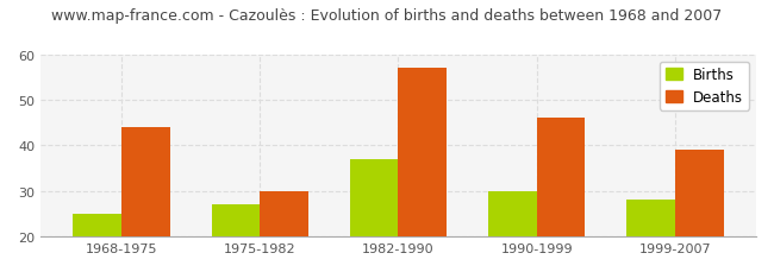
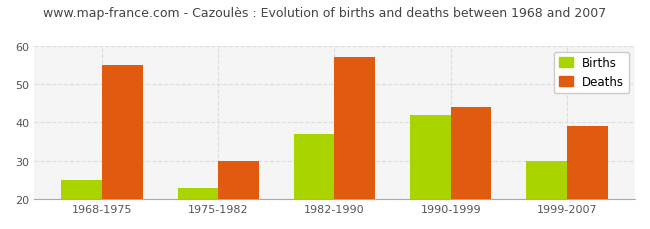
Deaths/1968-1975: 44 -> 55
Births/1975-1982: 27 -> 23
Births/1990-1999: 30 -> 42
Deaths/1990-1999: 46 -> 44
Births/1999-2007: 28 -> 30
